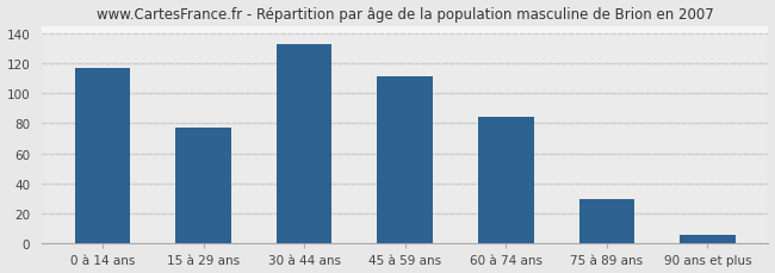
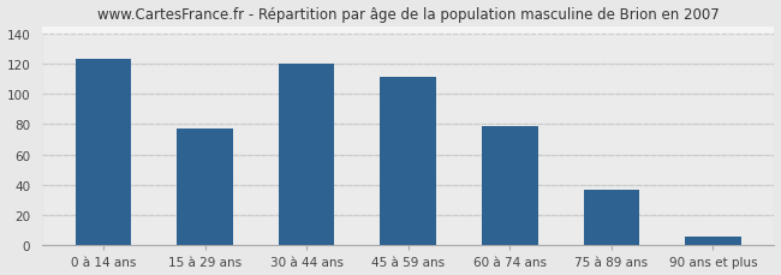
0 à 14 ans: 117 -> 123
30 à 44 ans: 133 -> 120
60 à 74 ans: 84 -> 79
75 à 89 ans: 30 -> 37
